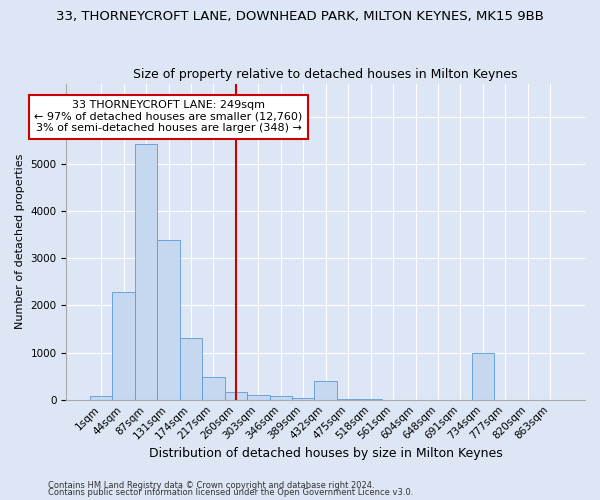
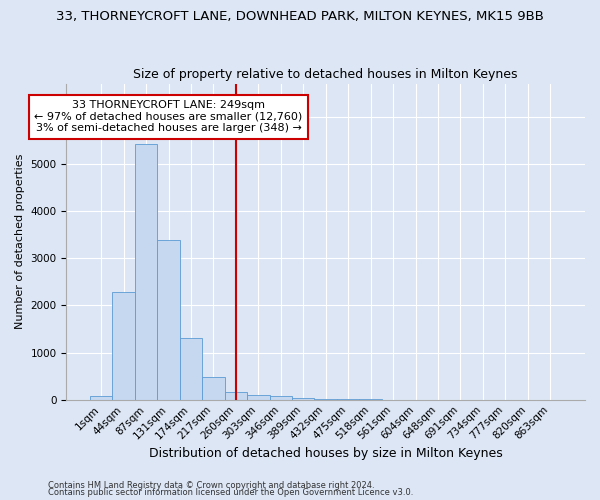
432sqm: 400 -> 20
734sqm: 1000 -> 0
